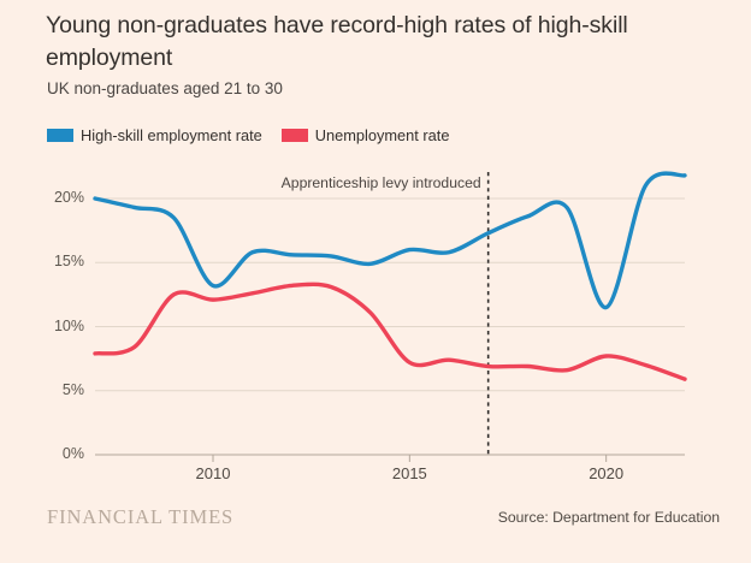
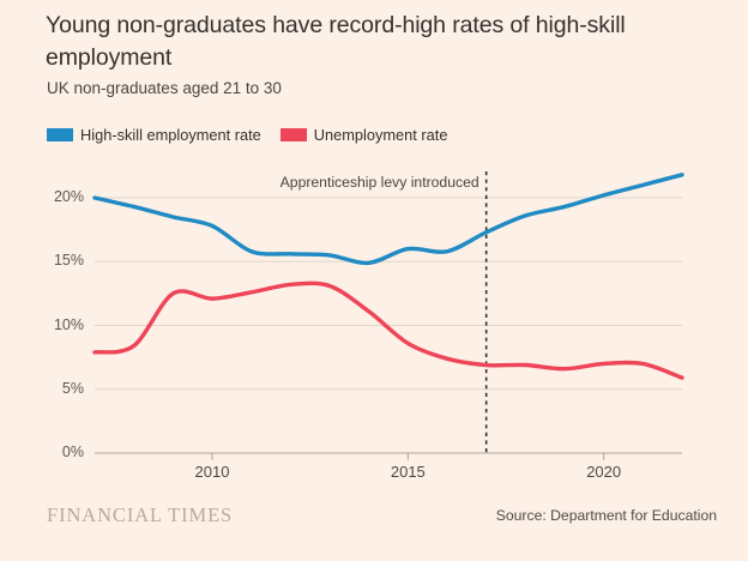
High-skill employment rate/2010: 13.2% -> 17.8%
Unemployment rate/2015: 7.2% -> 8.6%
High-skill employment rate/2020: 11.5% -> 20.2%
Unemployment rate/2020: 7.7% -> 7.0%
